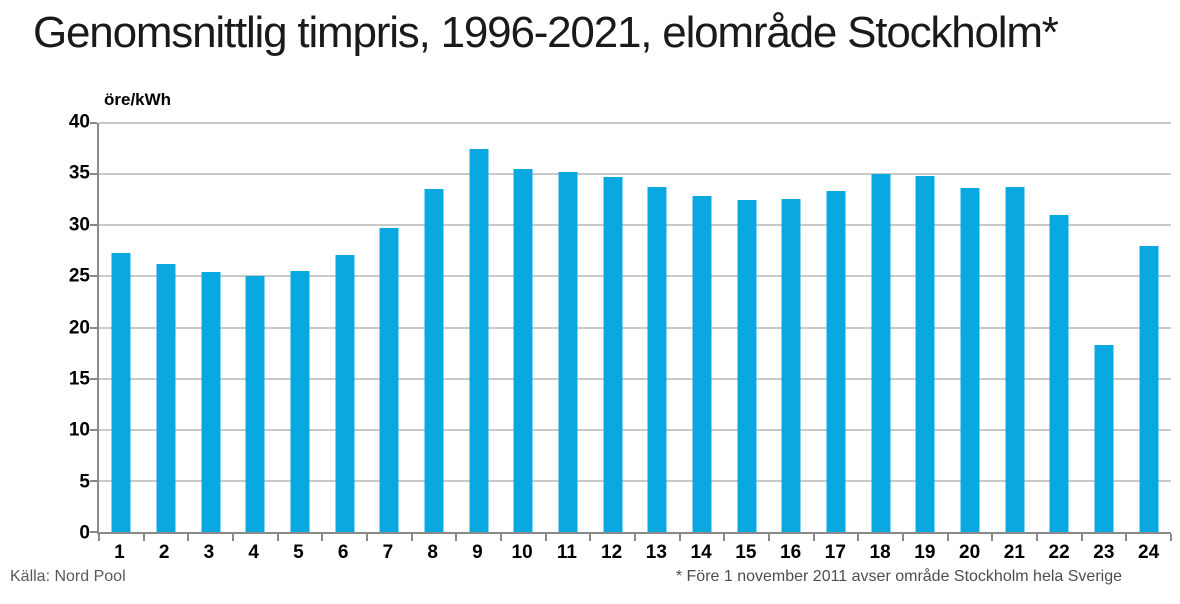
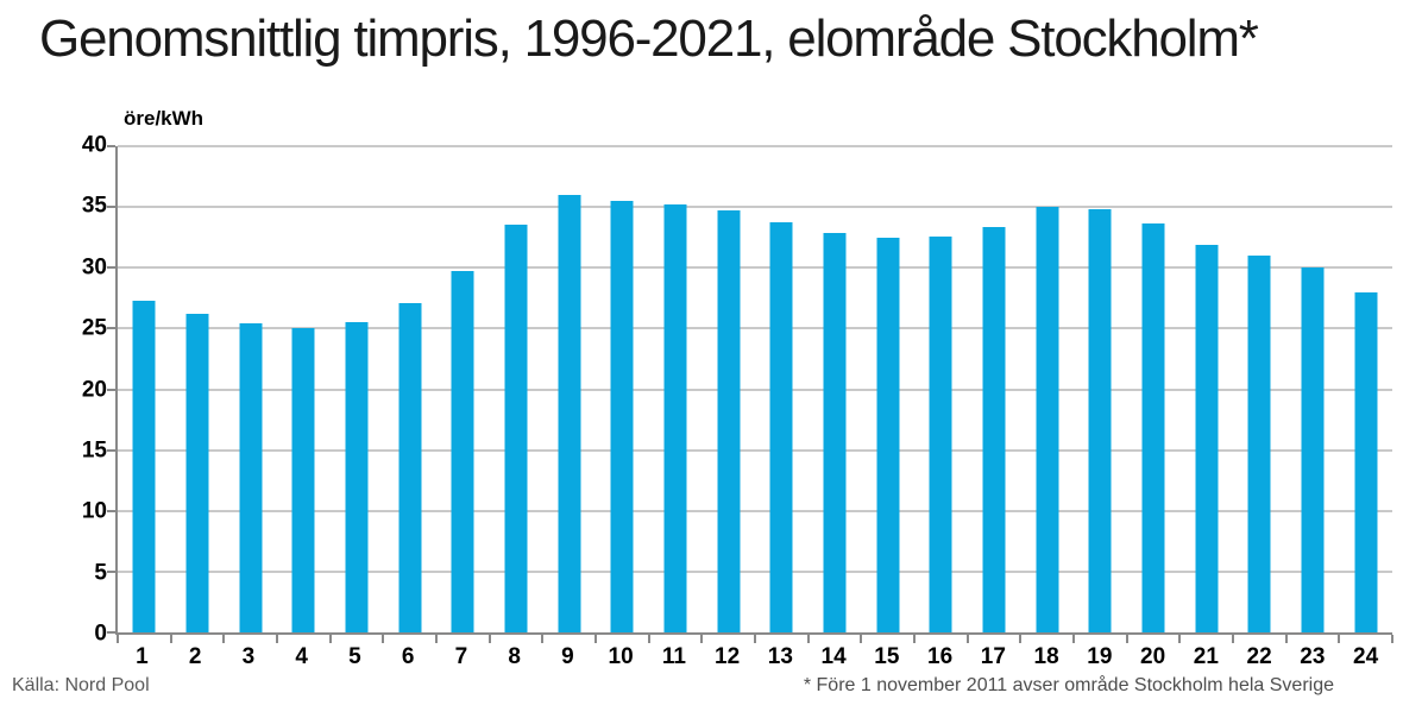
9: 37.5 -> 36.0
21: 33.7 -> 31.9
23: 18.3 -> 30.0
